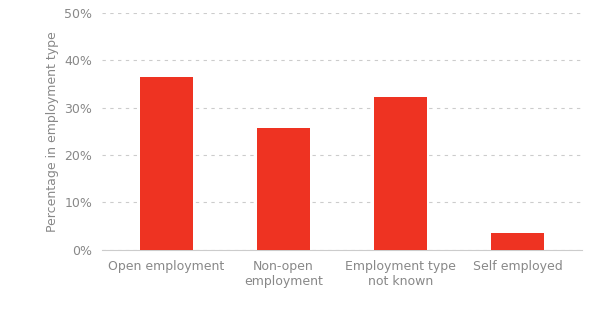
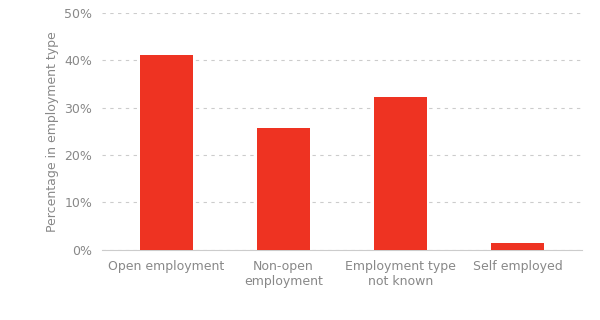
Open employment: 36.5% -> 41.0%
Self employed: 3.5% -> 1.3%
